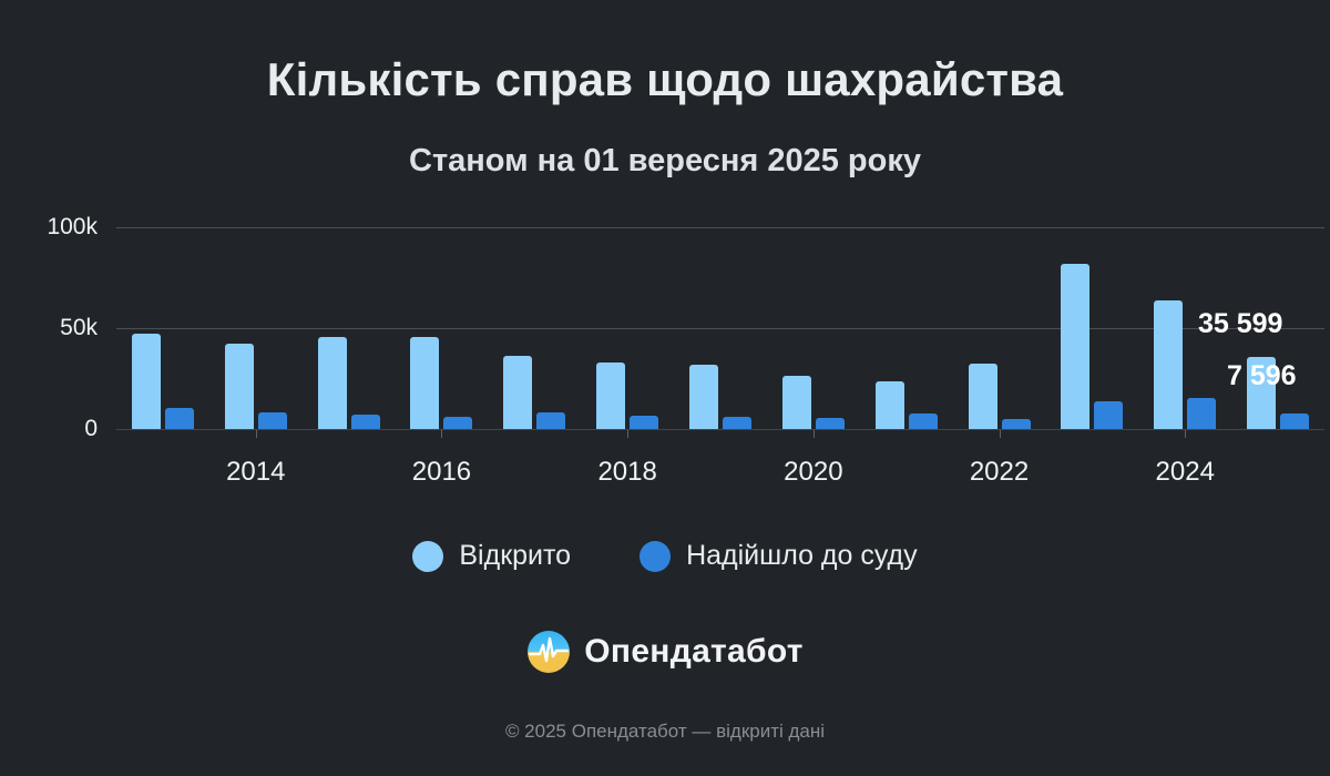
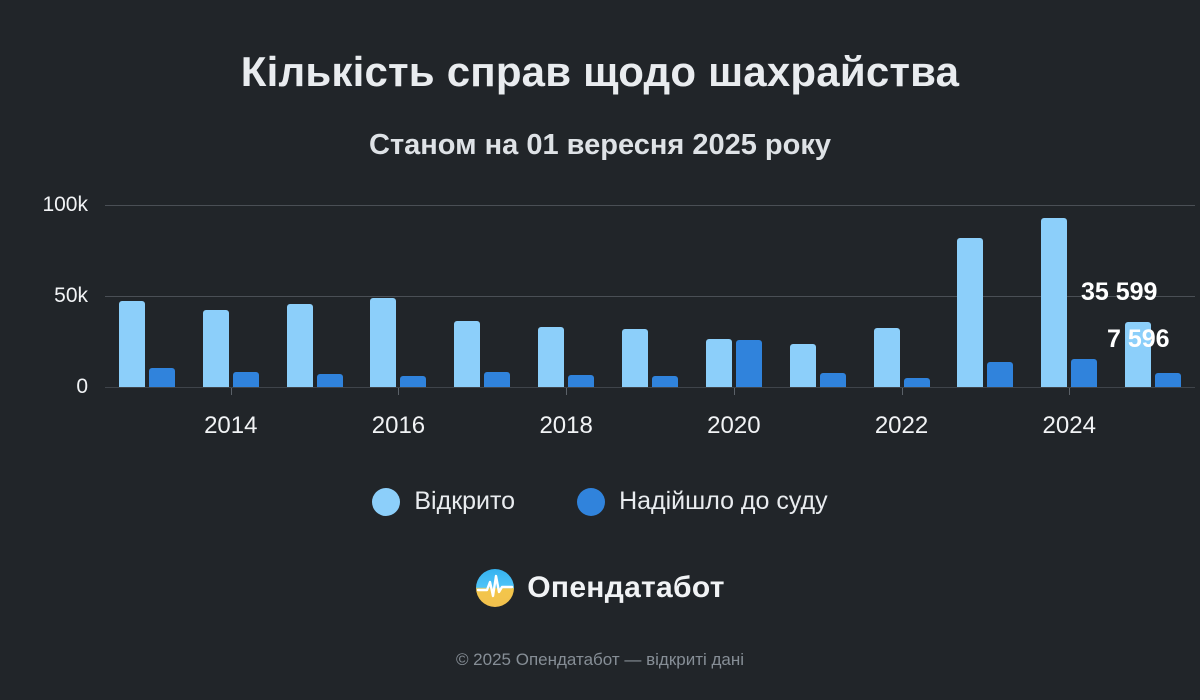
Відкрито/2016: 46k -> 49k
Надійшло до суду/2020: 6k -> 26k
Відкрито/2024: 64k -> 93k
